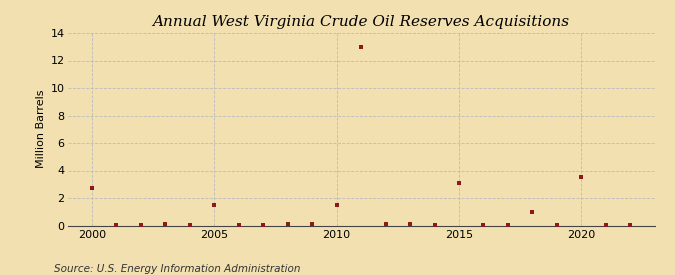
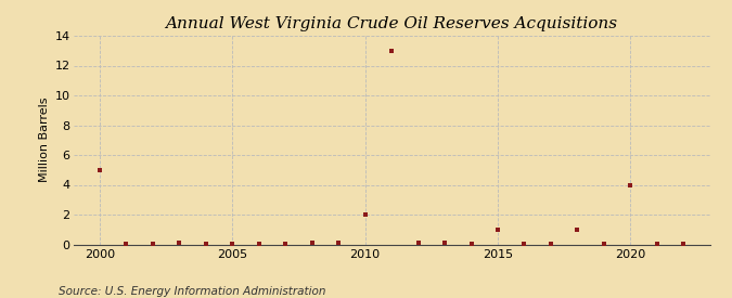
2000: 2.7 -> 5.0
2005: 1.5 -> 0.1
2010: 1.5 -> 2.0
2015: 3.1 -> 1.0
2020: 3.5 -> 4.0
